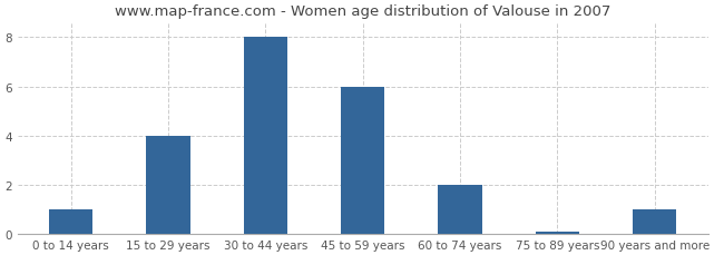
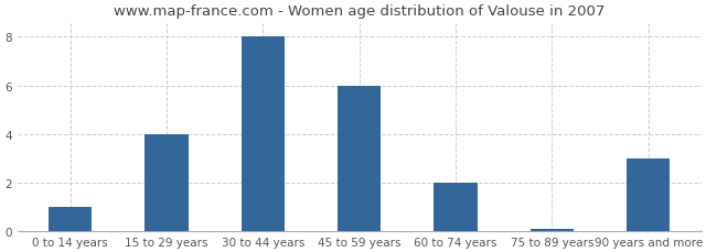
90 years and more: 1.00 -> 3.00
